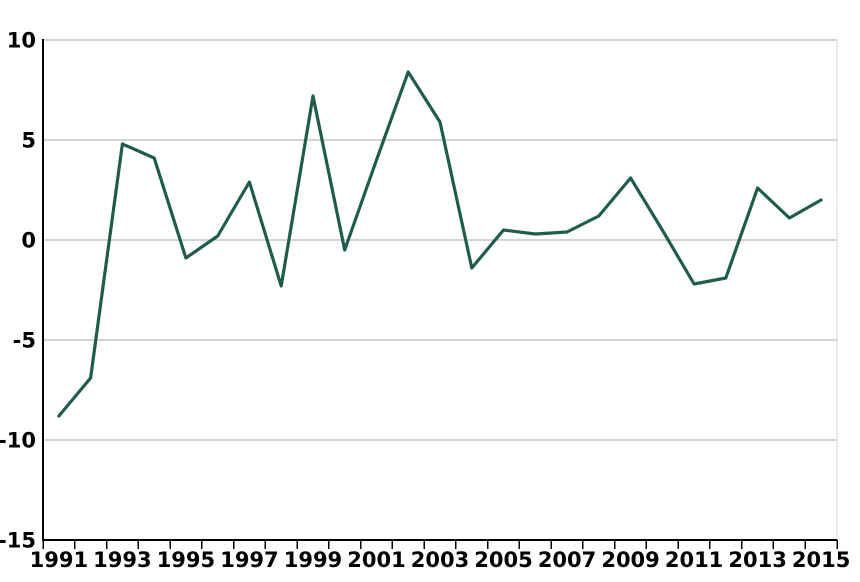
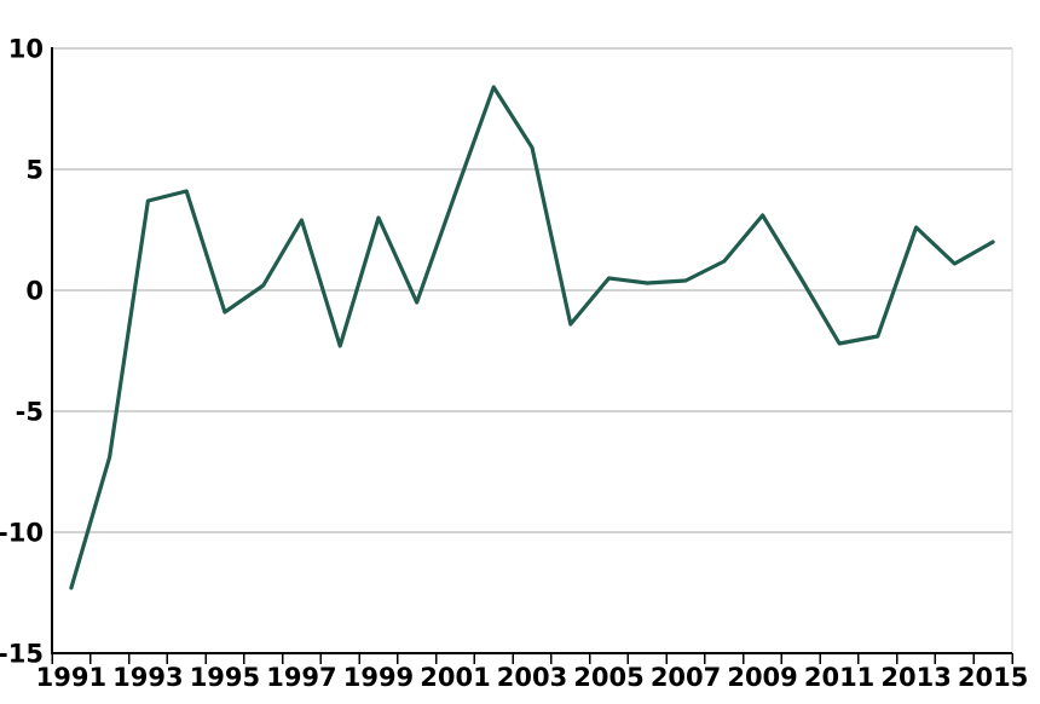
1991: -8.8 -> -12.3
1993: 4.8 -> 3.7
1999: 7.2 -> 3.0
